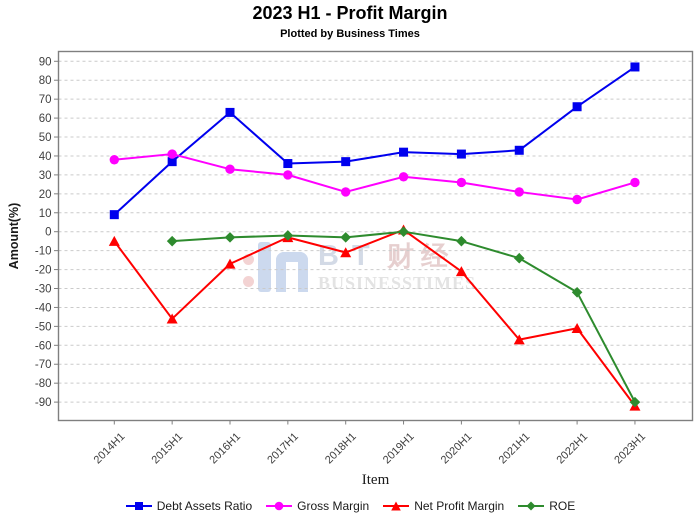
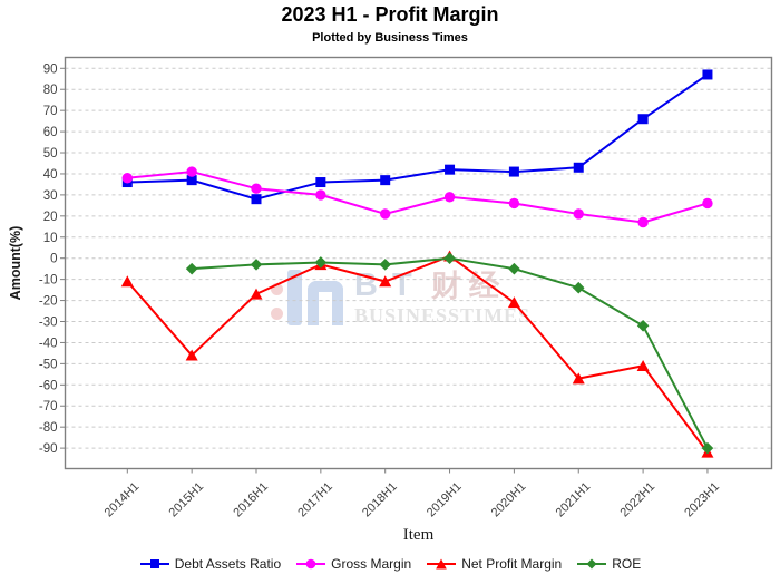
Debt Assets Ratio/2014H1: 9 -> 36
Net Profit Margin/2014H1: -5 -> -11
Debt Assets Ratio/2016H1: 63 -> 28
